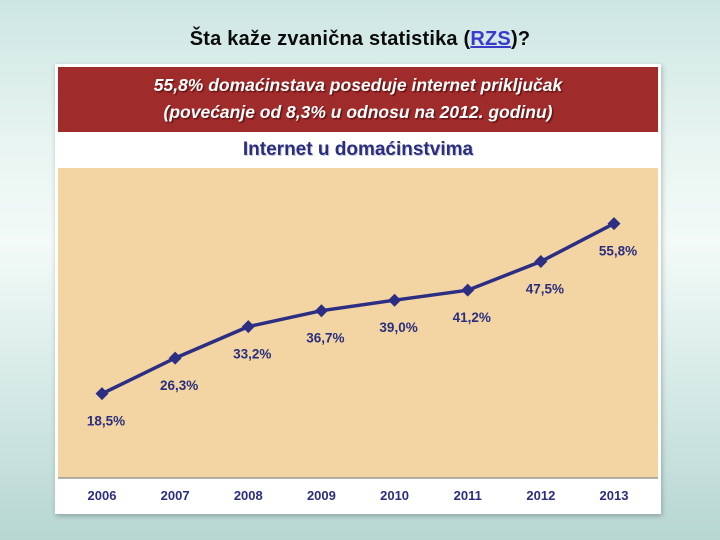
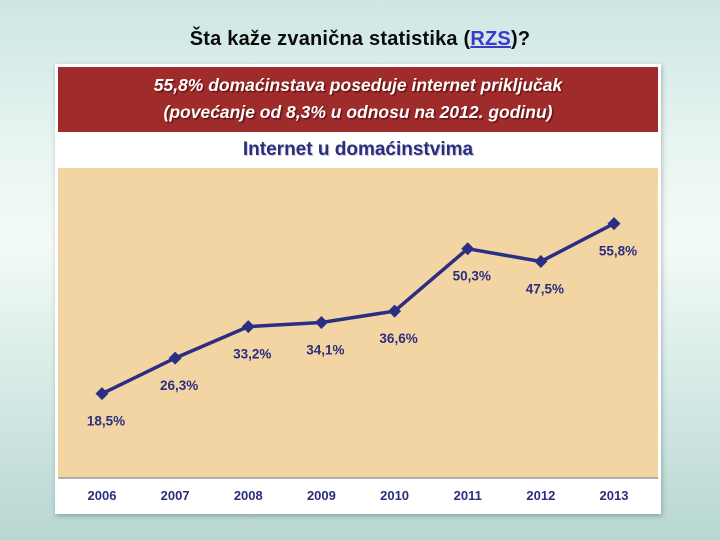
2009: 36,7% -> 34,1%
2010: 39,0% -> 36,6%
2011: 41,2% -> 50,3%
